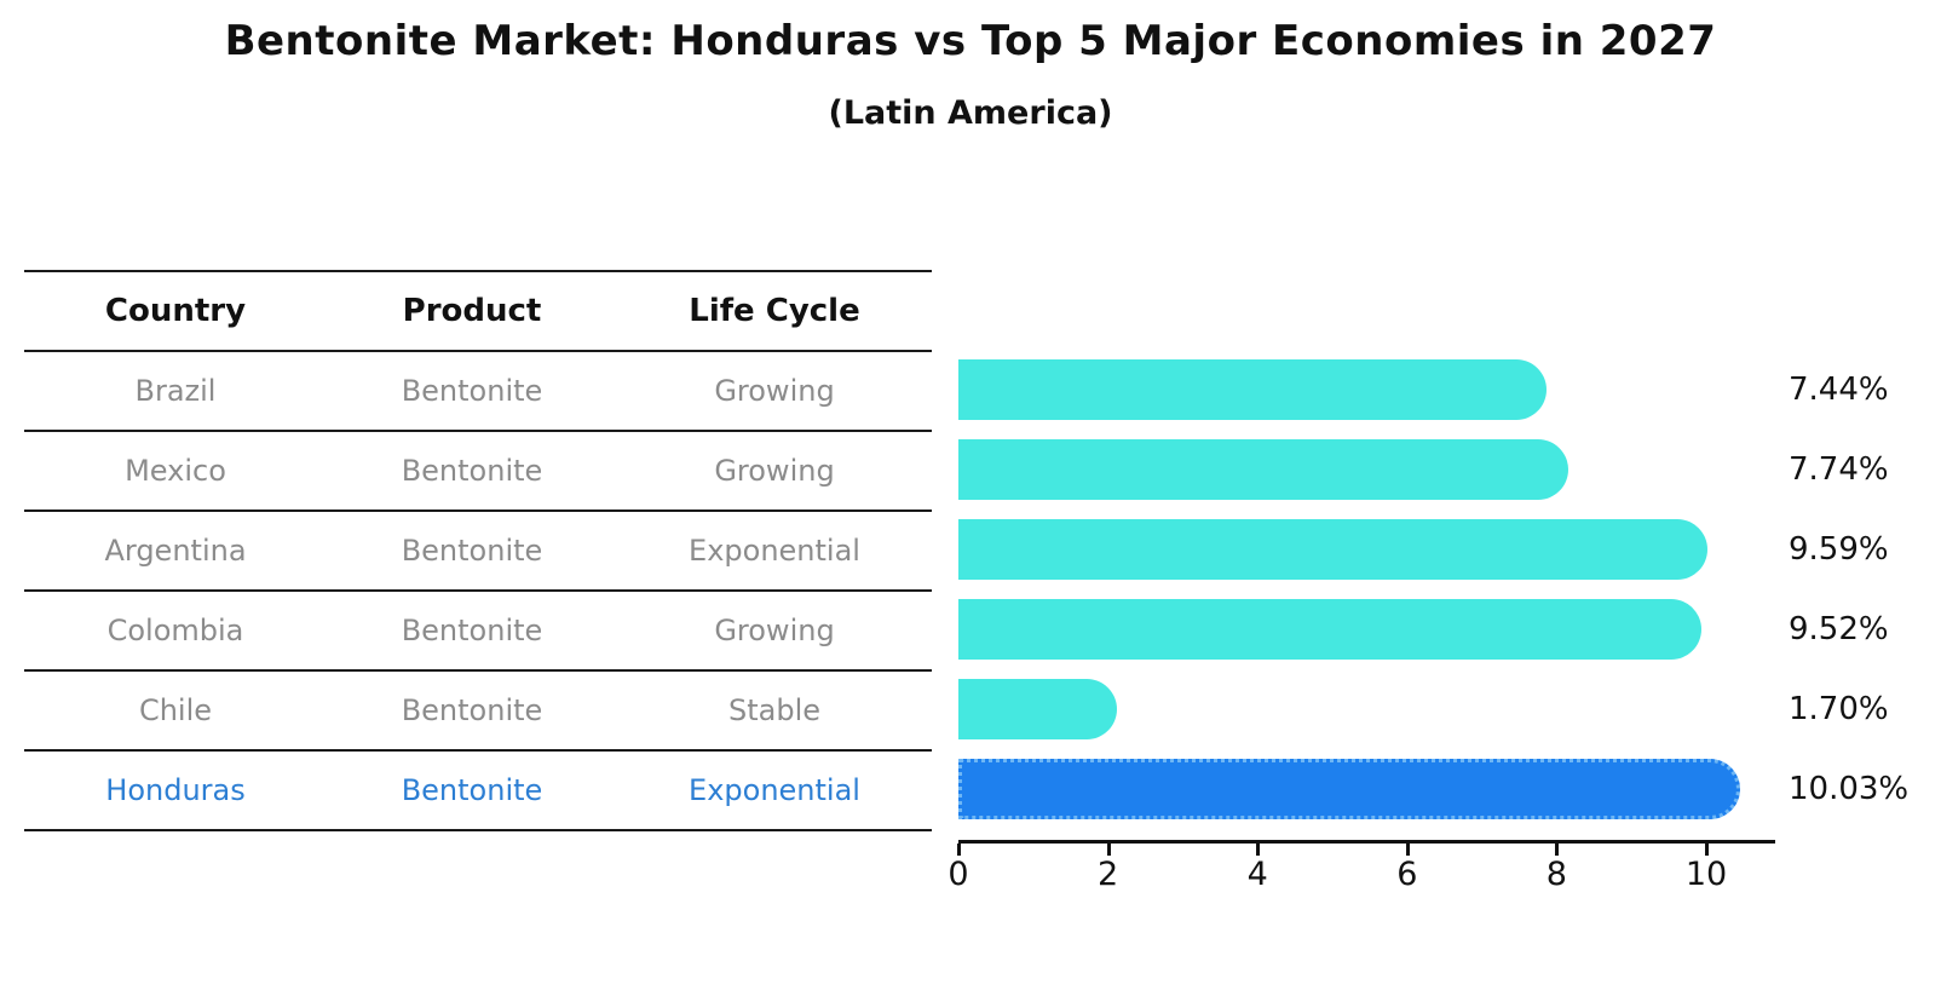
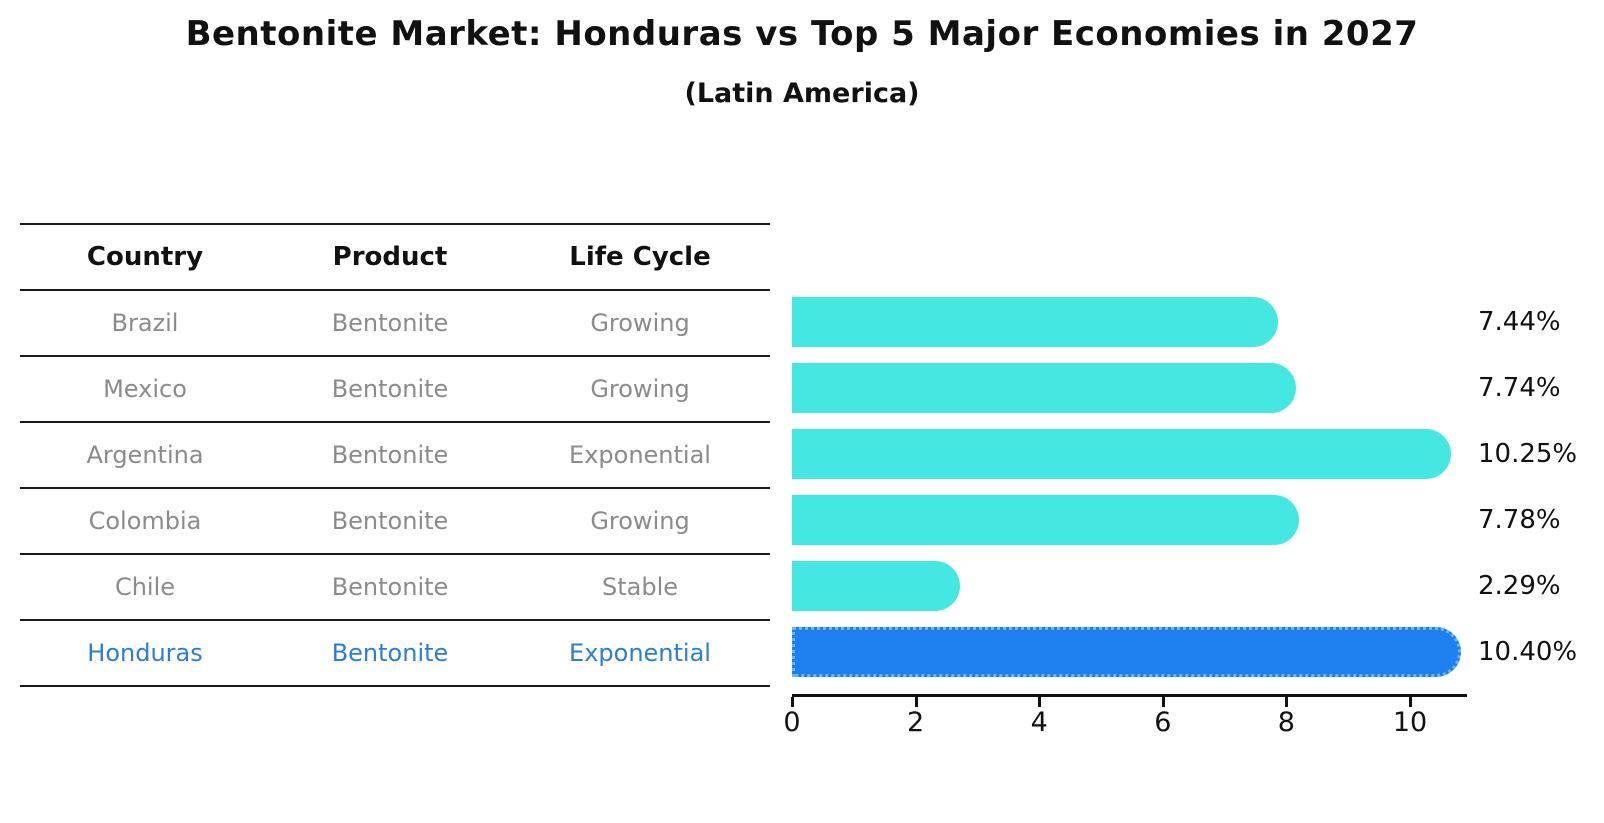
Argentina: 9.59% -> 10.25%
Colombia: 9.52% -> 7.78%
Chile: 1.70% -> 2.29%
Honduras: 10.03% -> 10.40%
